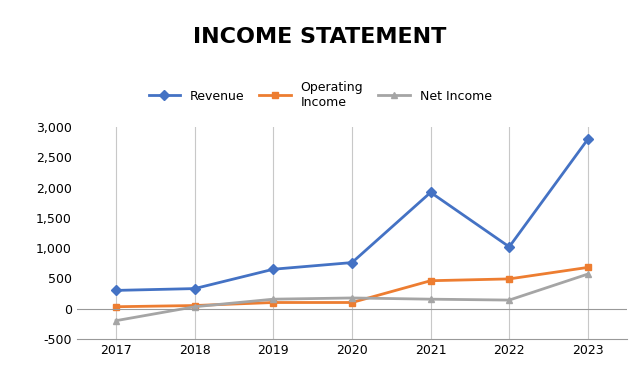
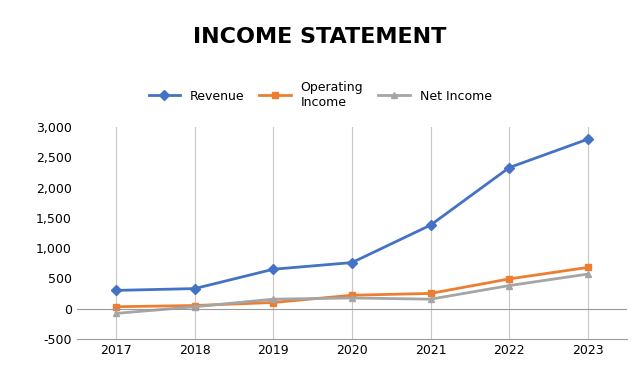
Net Income/2017: -200 -> -80
Operating Income/2020: 100 -> 220
Revenue/2021: 1,920 -> 1,380
Operating Income/2021: 460 -> 250
Revenue/2022: 1,020 -> 2,330
Net Income/2022: 140 -> 380
